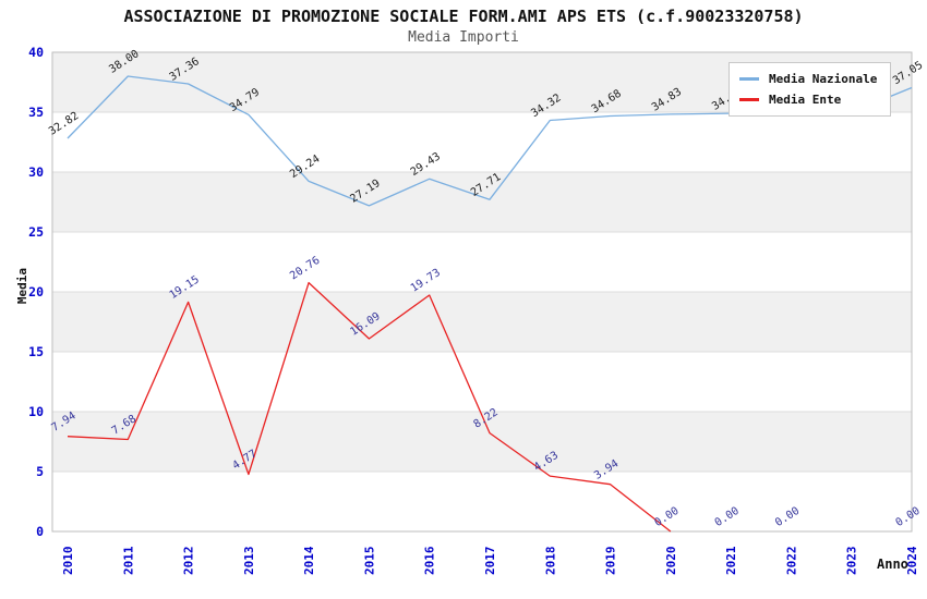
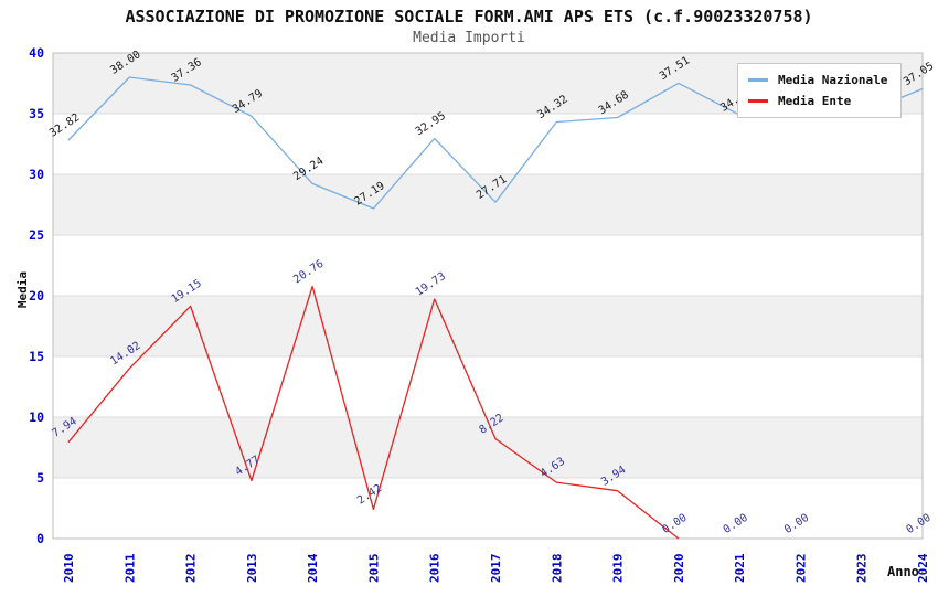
Media Ente/2011: 7.68 -> 14.02
Media Ente/2015: 16.09 -> 2.42
Media Nazionale/2016: 29.43 -> 32.95
Media Nazionale/2020: 34.83 -> 37.51
